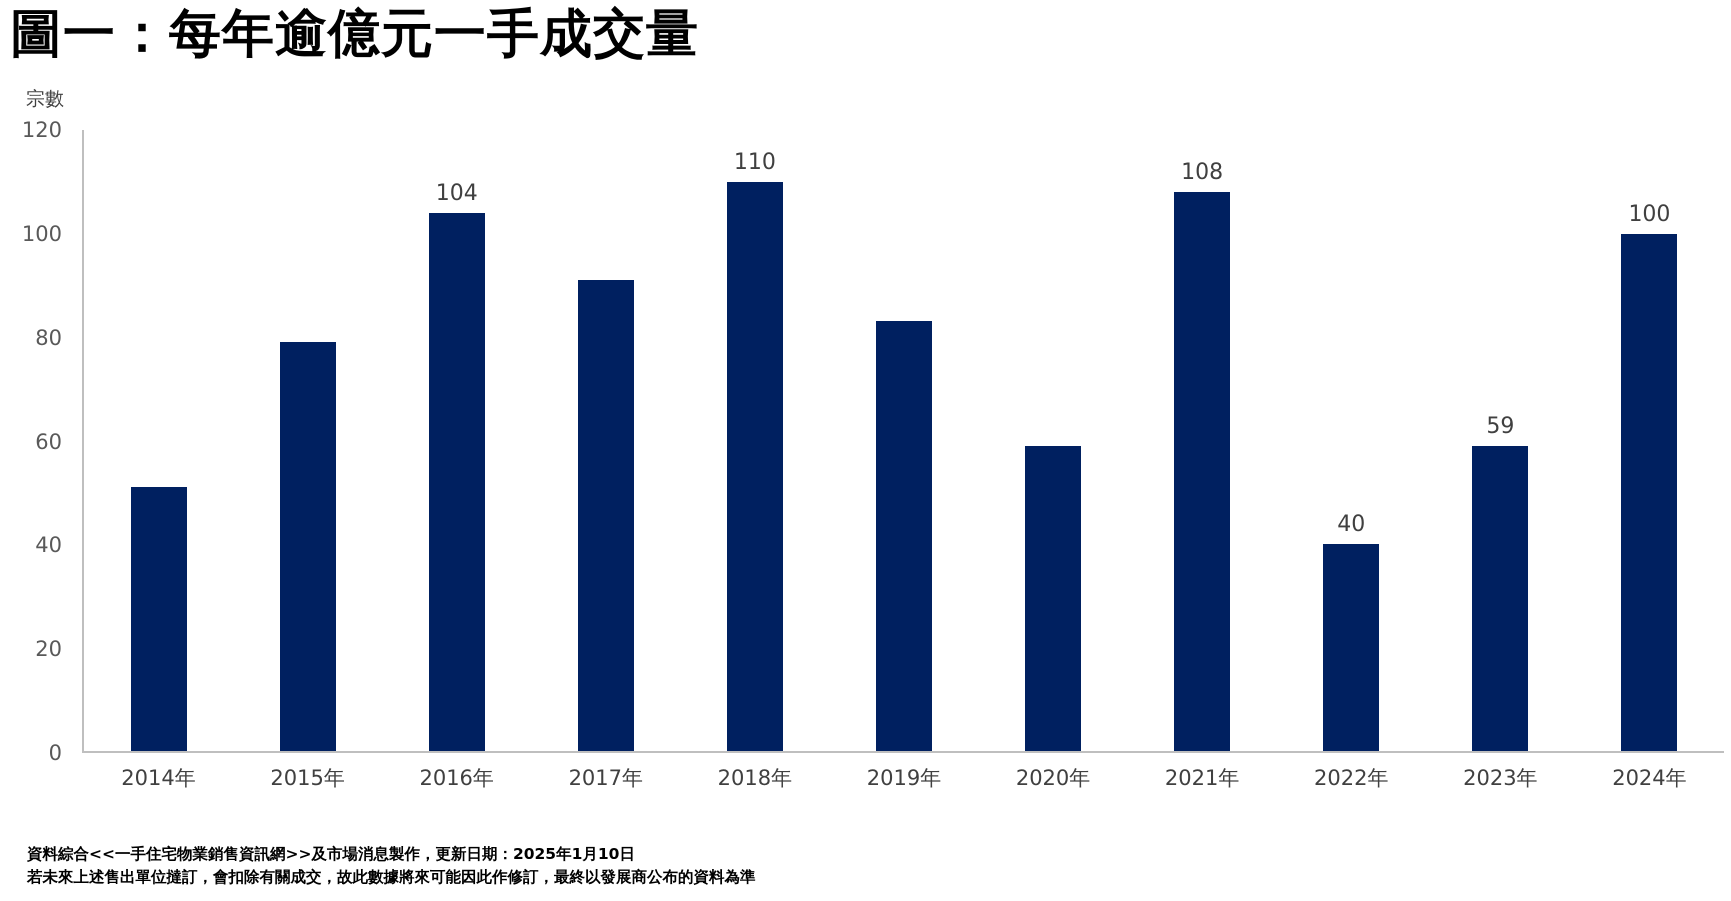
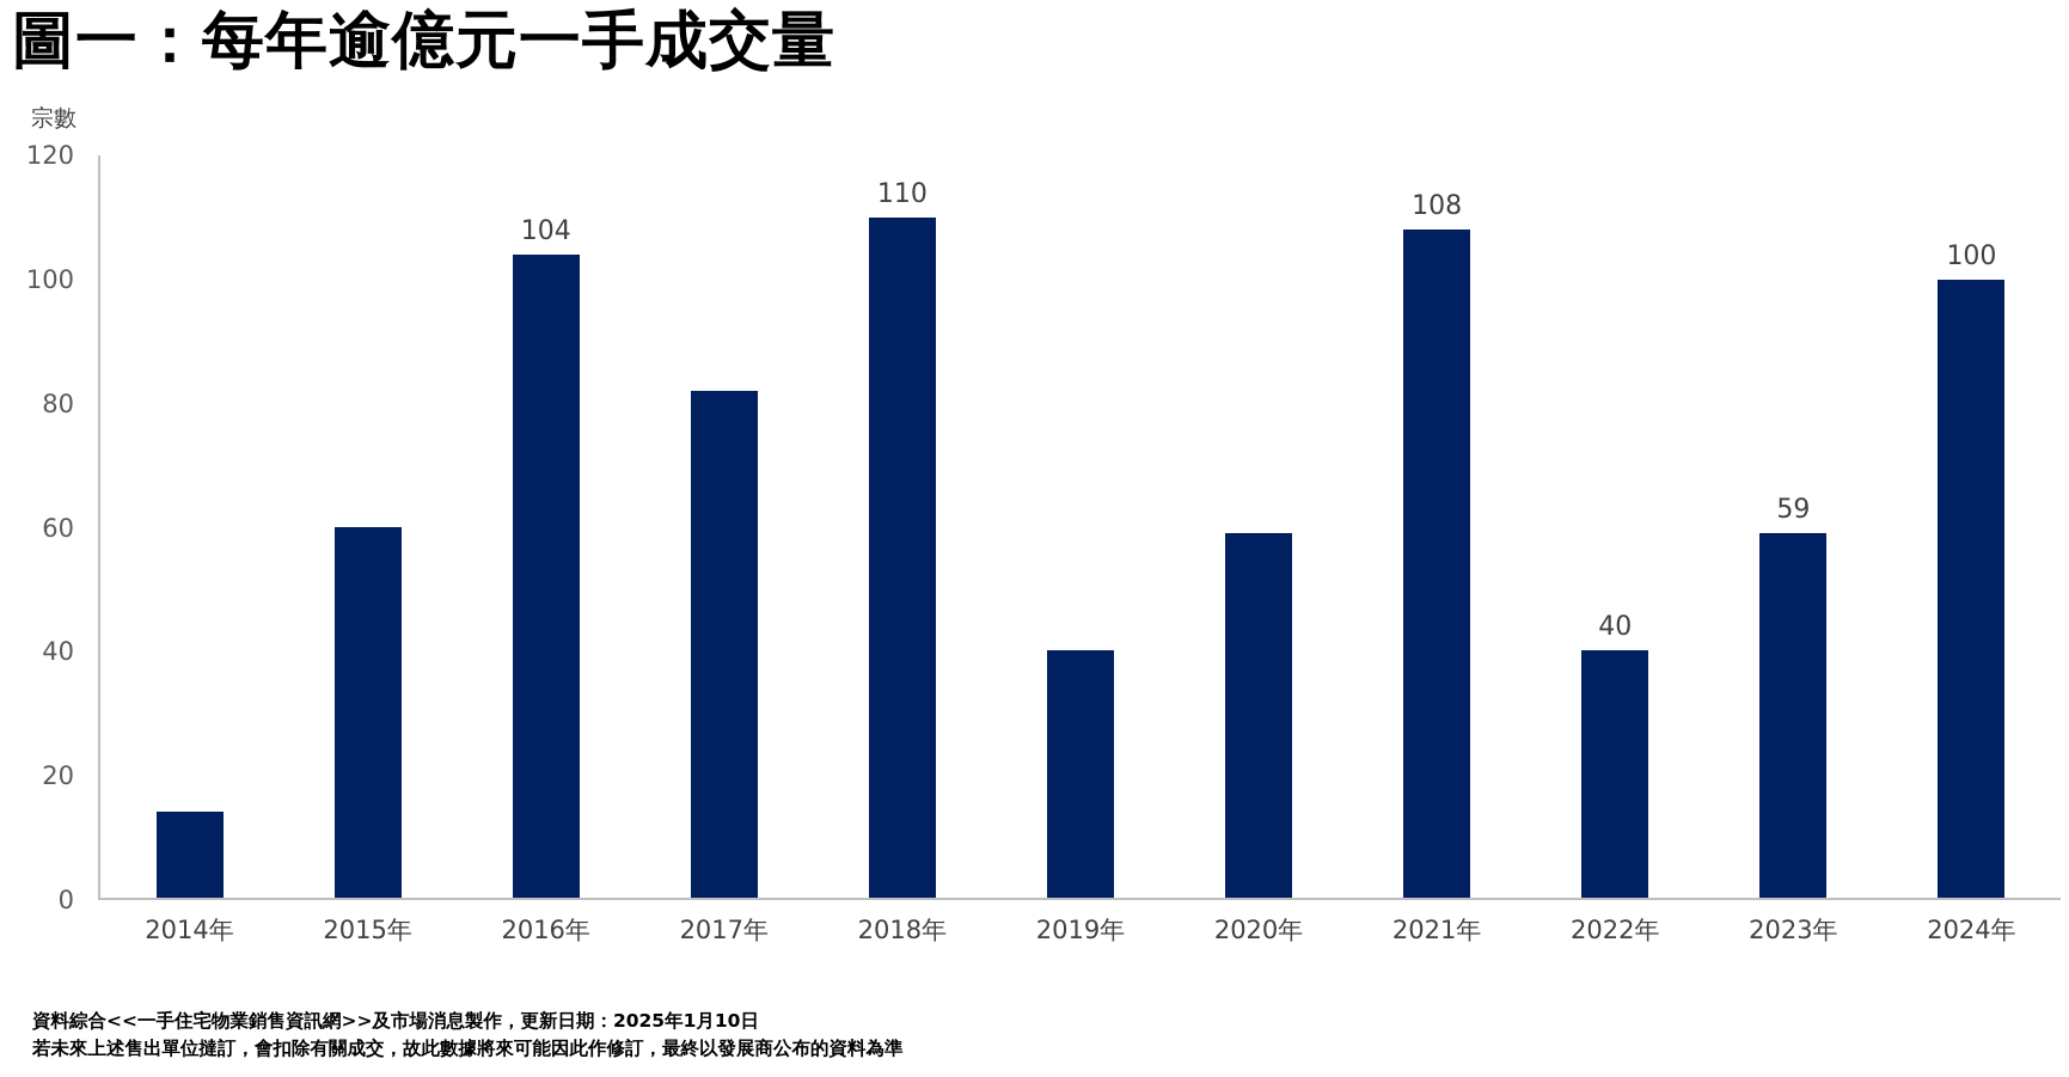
2014年: 51 -> 14
2015年: 79 -> 60
2017年: 91 -> 82
2019年: 83 -> 40
